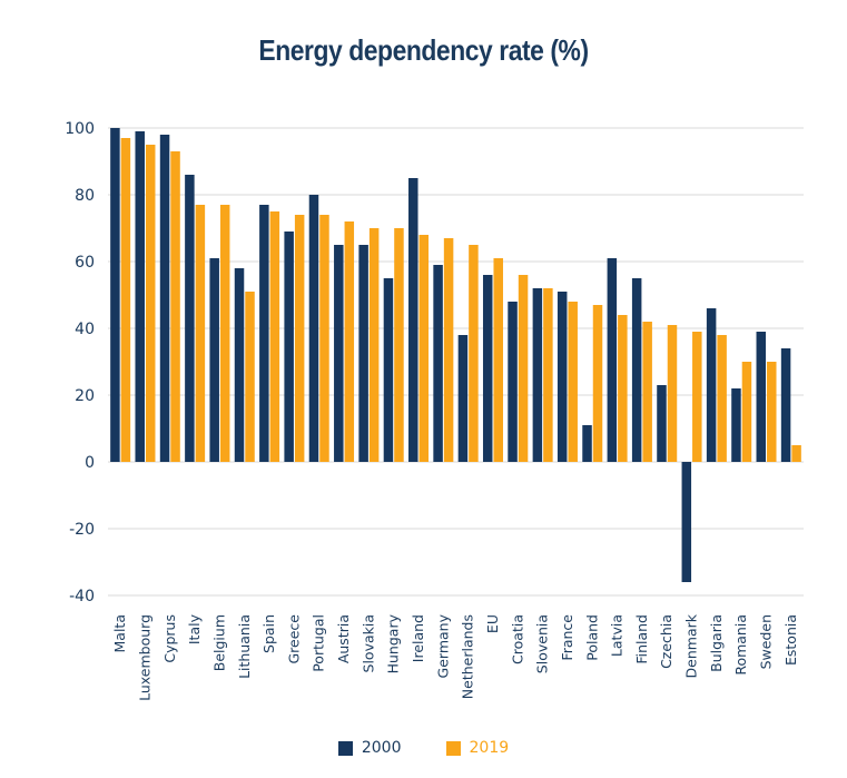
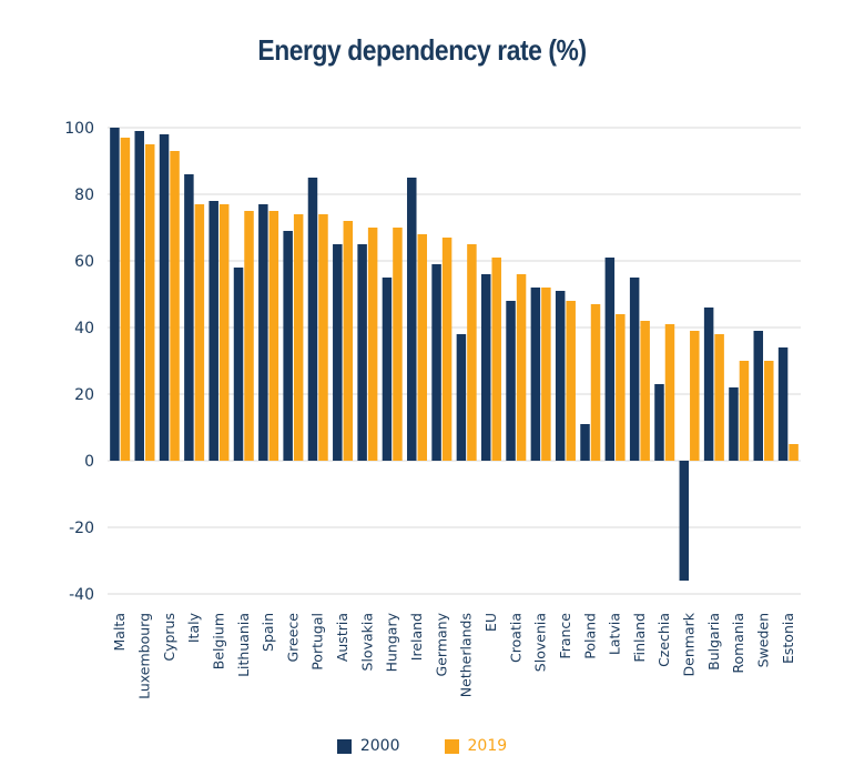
2000/Belgium: 61 -> 78
2019/Lithuania: 51 -> 75
2000/Portugal: 80 -> 85
